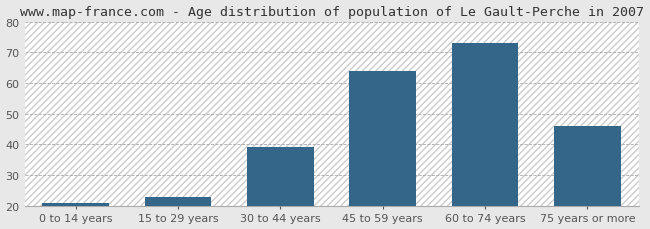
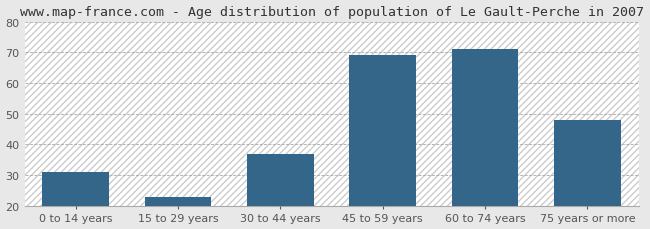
0 to 14 years: 21 -> 31
30 to 44 years: 39 -> 37
45 to 59 years: 64 -> 69
60 to 74 years: 73 -> 71
75 years or more: 46 -> 48
